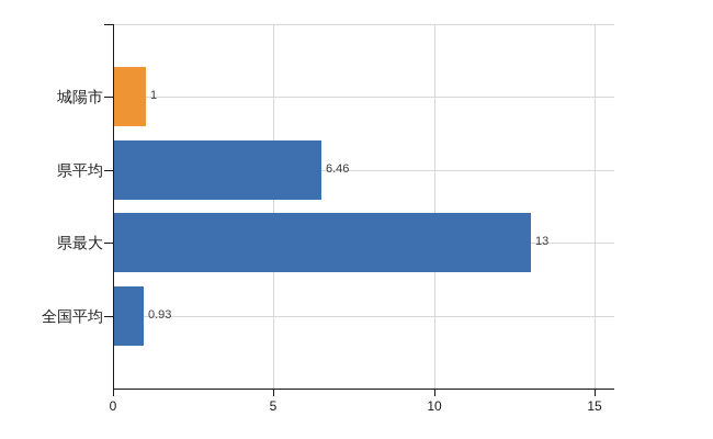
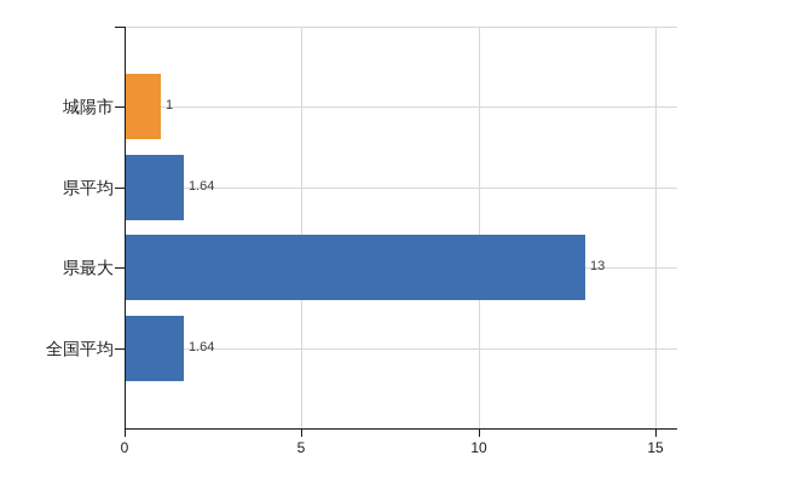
県平均: 6.46 -> 1.64
全国平均: 0.93 -> 1.64
